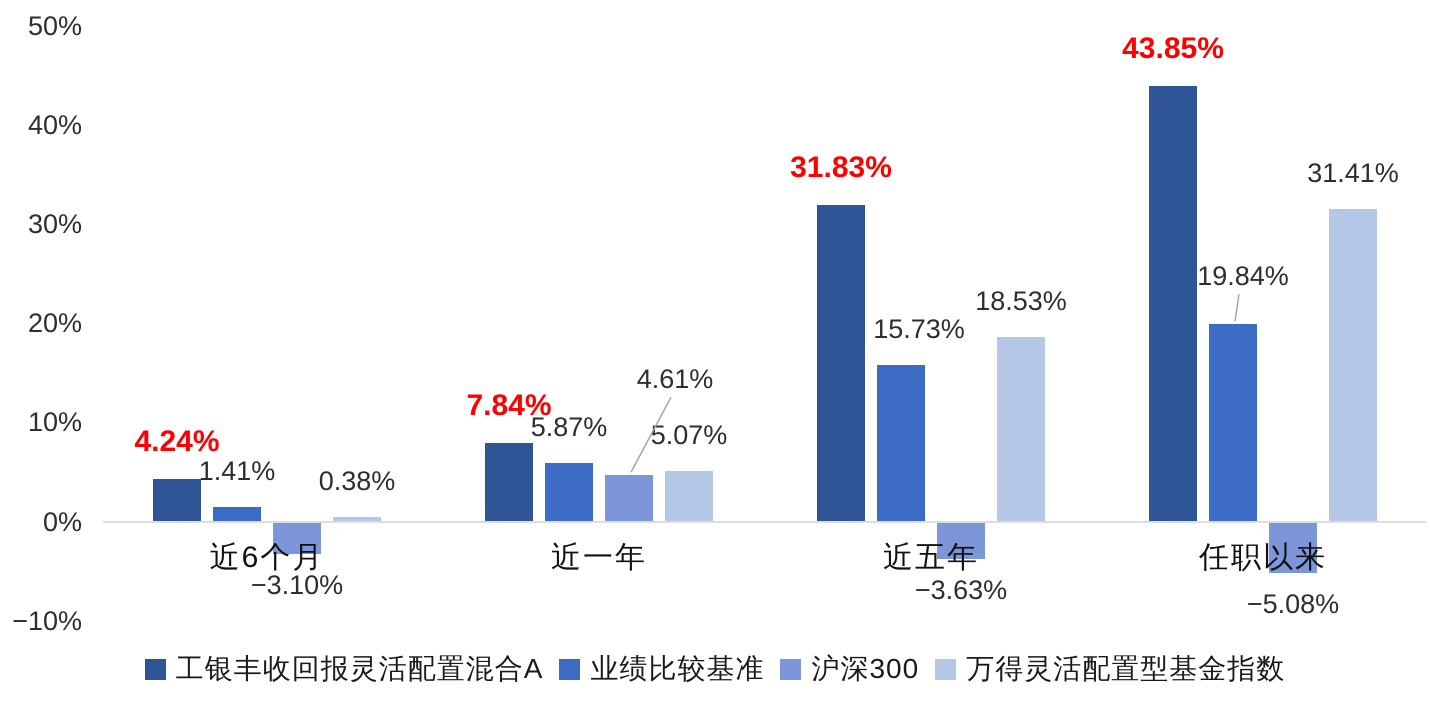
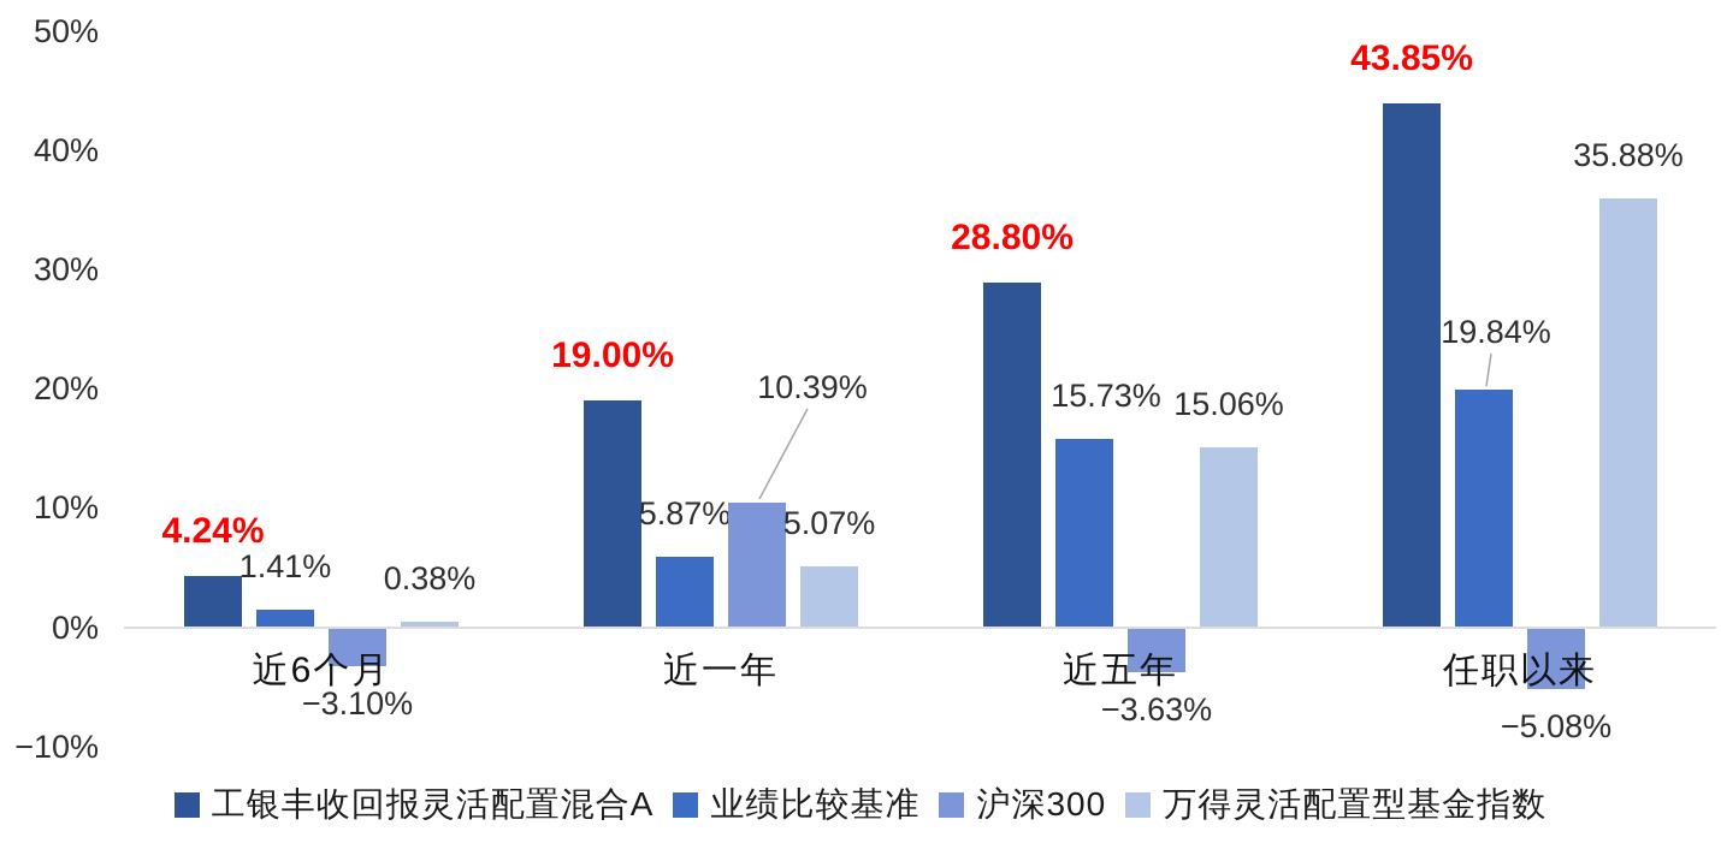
工银丰收回报灵活配置混合A/近一年: 7.84% -> 19.00%
沪深300/近一年: 4.61% -> 10.39%
工银丰收回报灵活配置混合A/近五年: 31.83% -> 28.80%
万得灵活配置型基金指数/近五年: 18.53% -> 15.06%
万得灵活配置型基金指数/任职以来: 31.41% -> 35.88%
